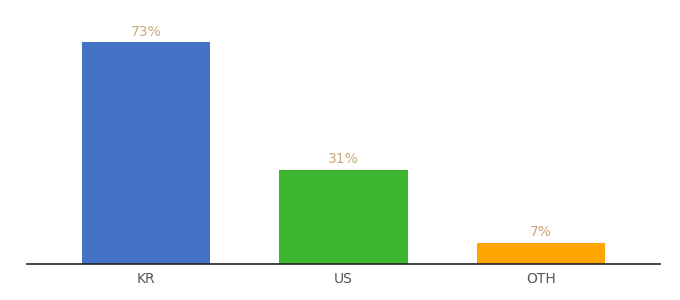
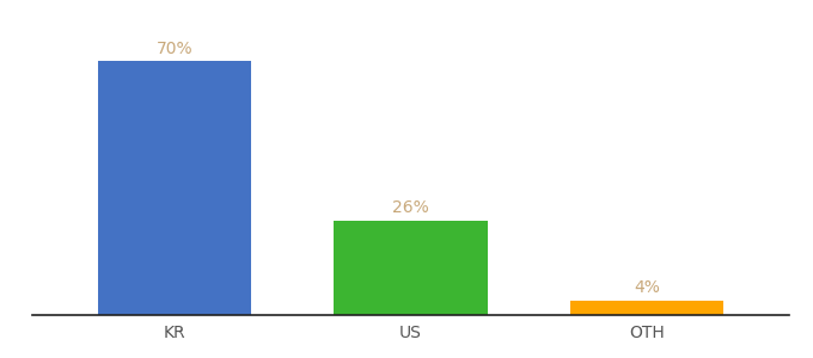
KR: 73% -> 70%
US: 31% -> 26%
OTH: 7% -> 4%
